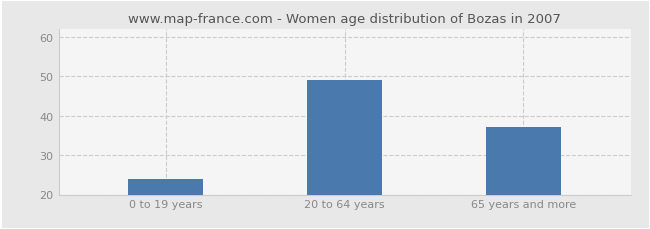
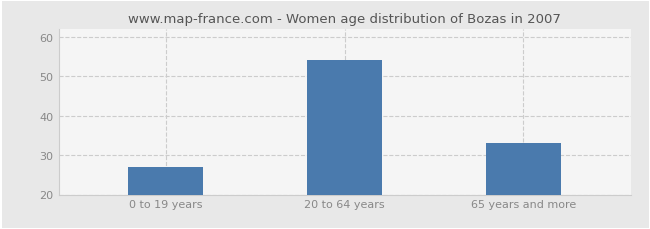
0 to 19 years: 24 -> 27
20 to 64 years: 49 -> 54
65 years and more: 37 -> 33
